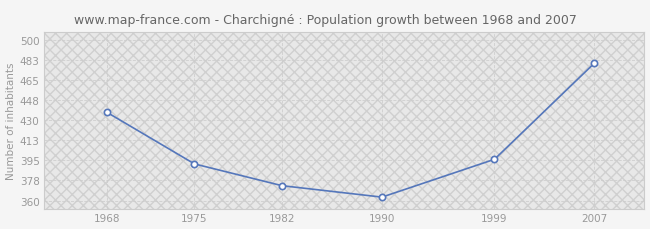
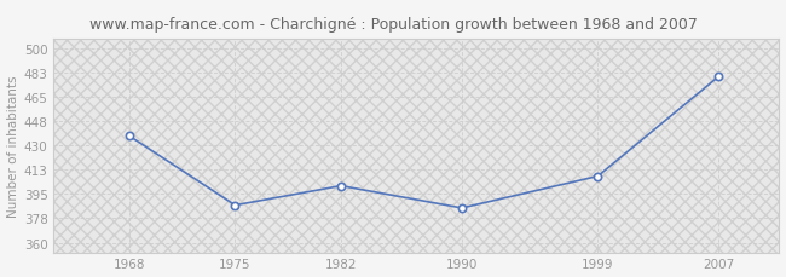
1975: 392 -> 387
1982: 373 -> 401
1990: 363 -> 385
1999: 396 -> 408
